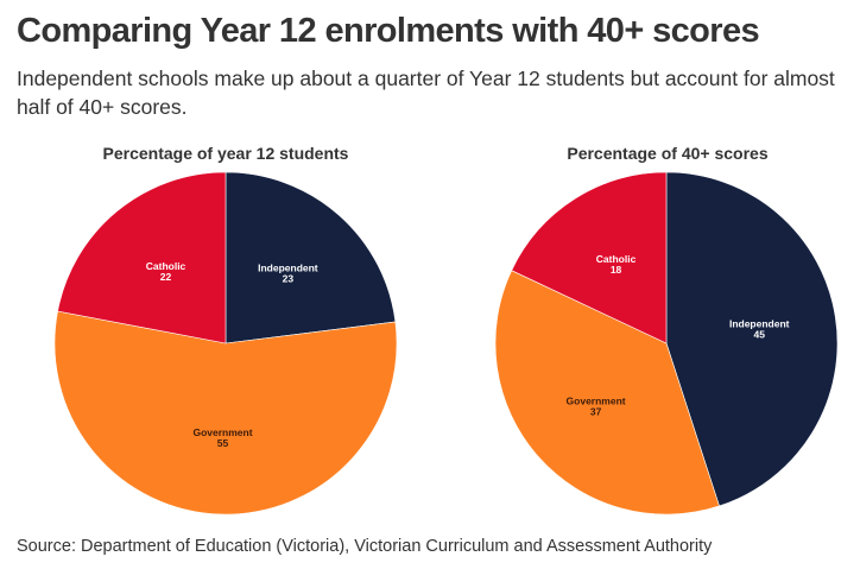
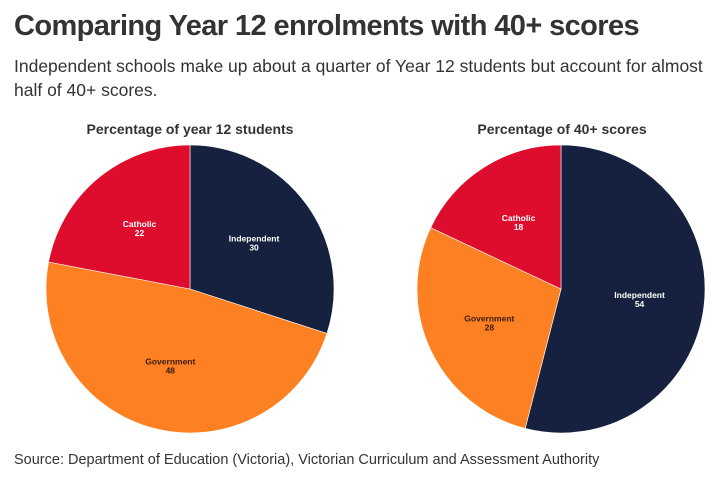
Percentage of year 12 students/Independent: 23 -> 30
Percentage of year 12 students/Government: 55 -> 48
Percentage of 40+ scores/Independent: 45 -> 54
Percentage of 40+ scores/Government: 37 -> 28
